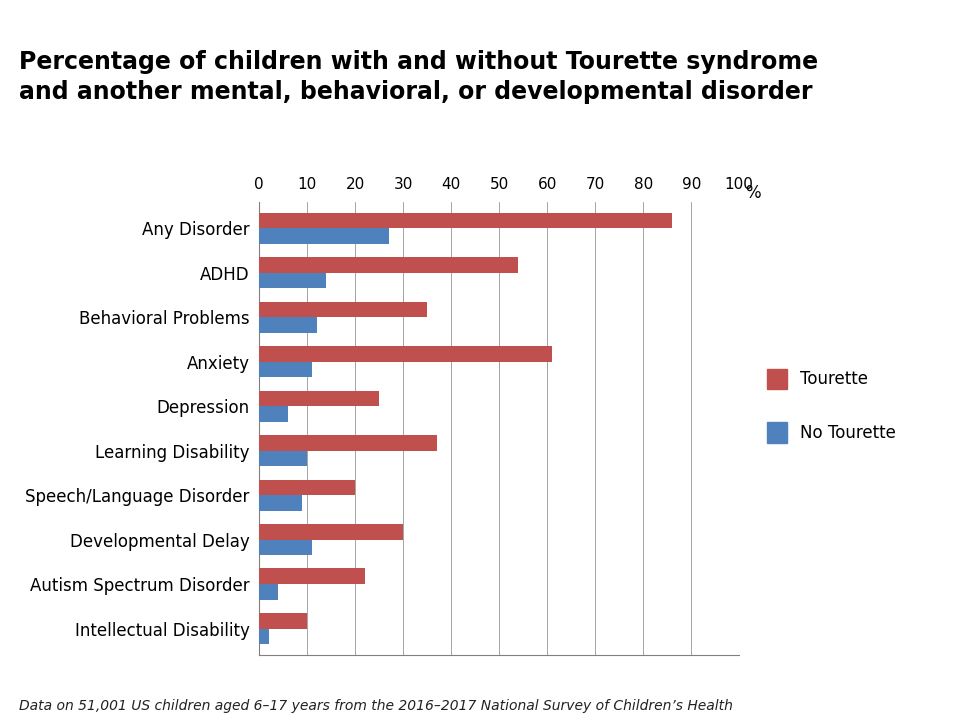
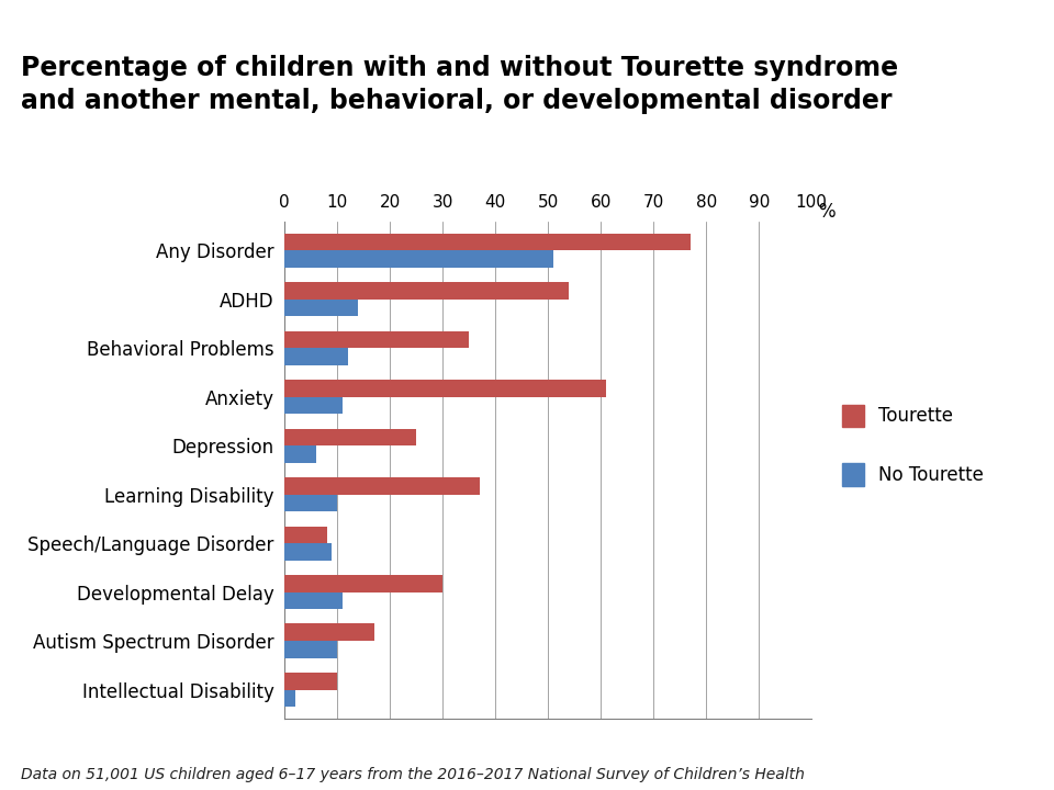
Tourette/Any Disorder: 86 -> 77
No Tourette/Any Disorder: 27 -> 51
Tourette/Speech/Language Disorder: 20 -> 8
Tourette/Autism Spectrum Disorder: 22 -> 17
No Tourette/Autism Spectrum Disorder: 4 -> 10
